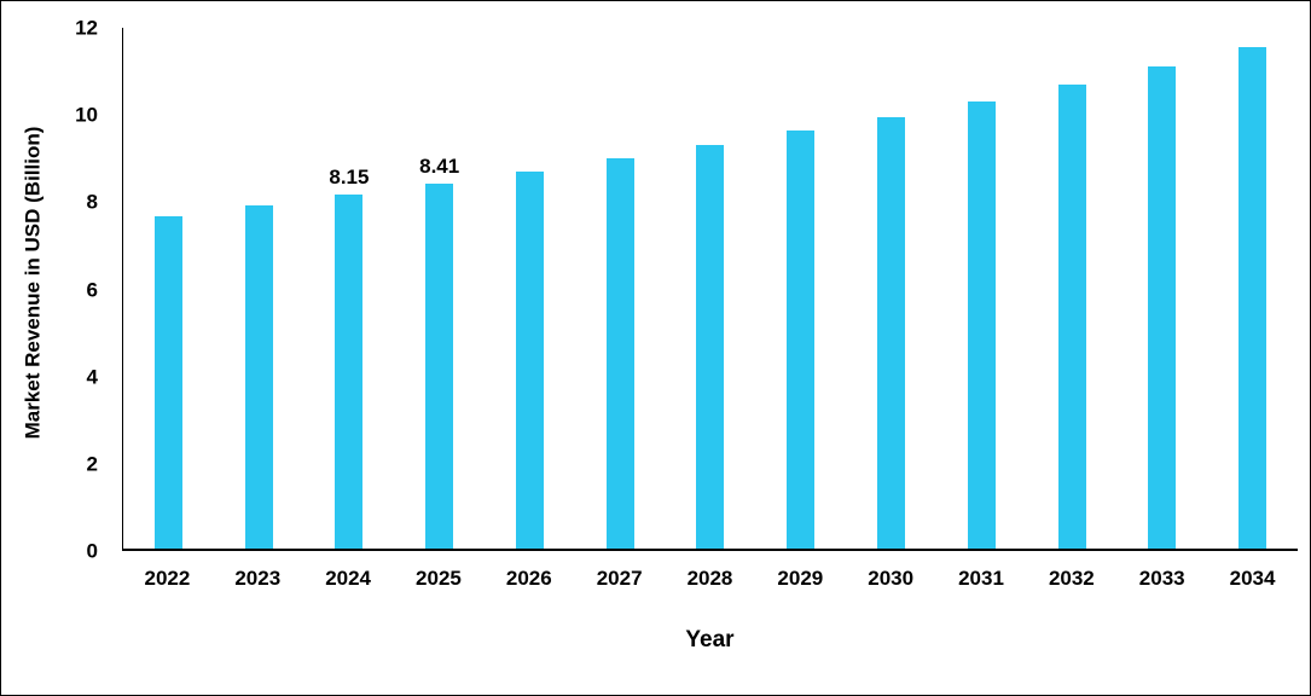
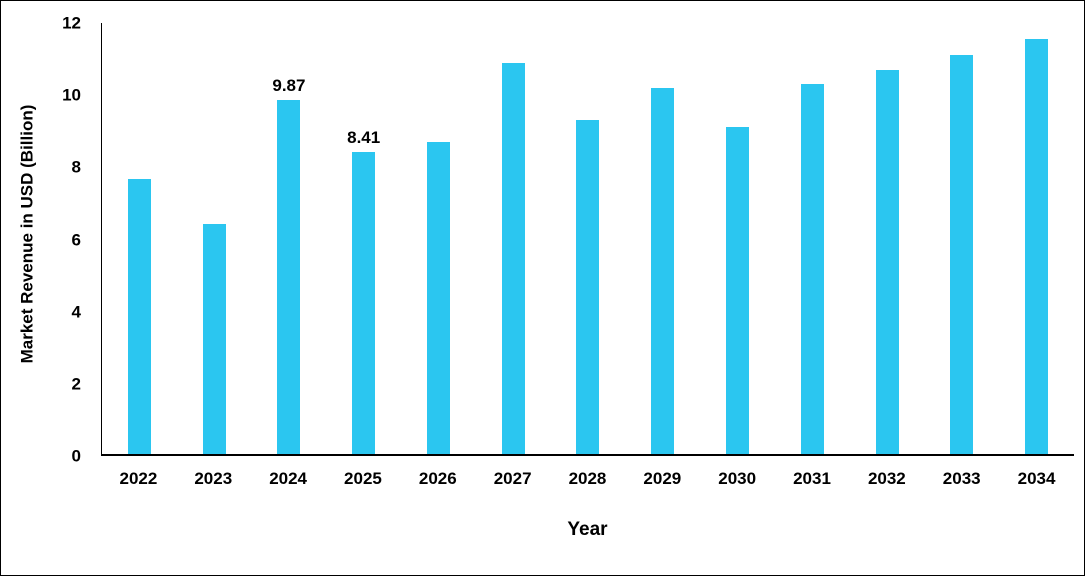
2023: 7.9 -> 6.4
2024: 8.15 -> 9.87
2027: 9.0 -> 10.9
2029: 9.6 -> 10.2
2030: 9.9 -> 9.1
